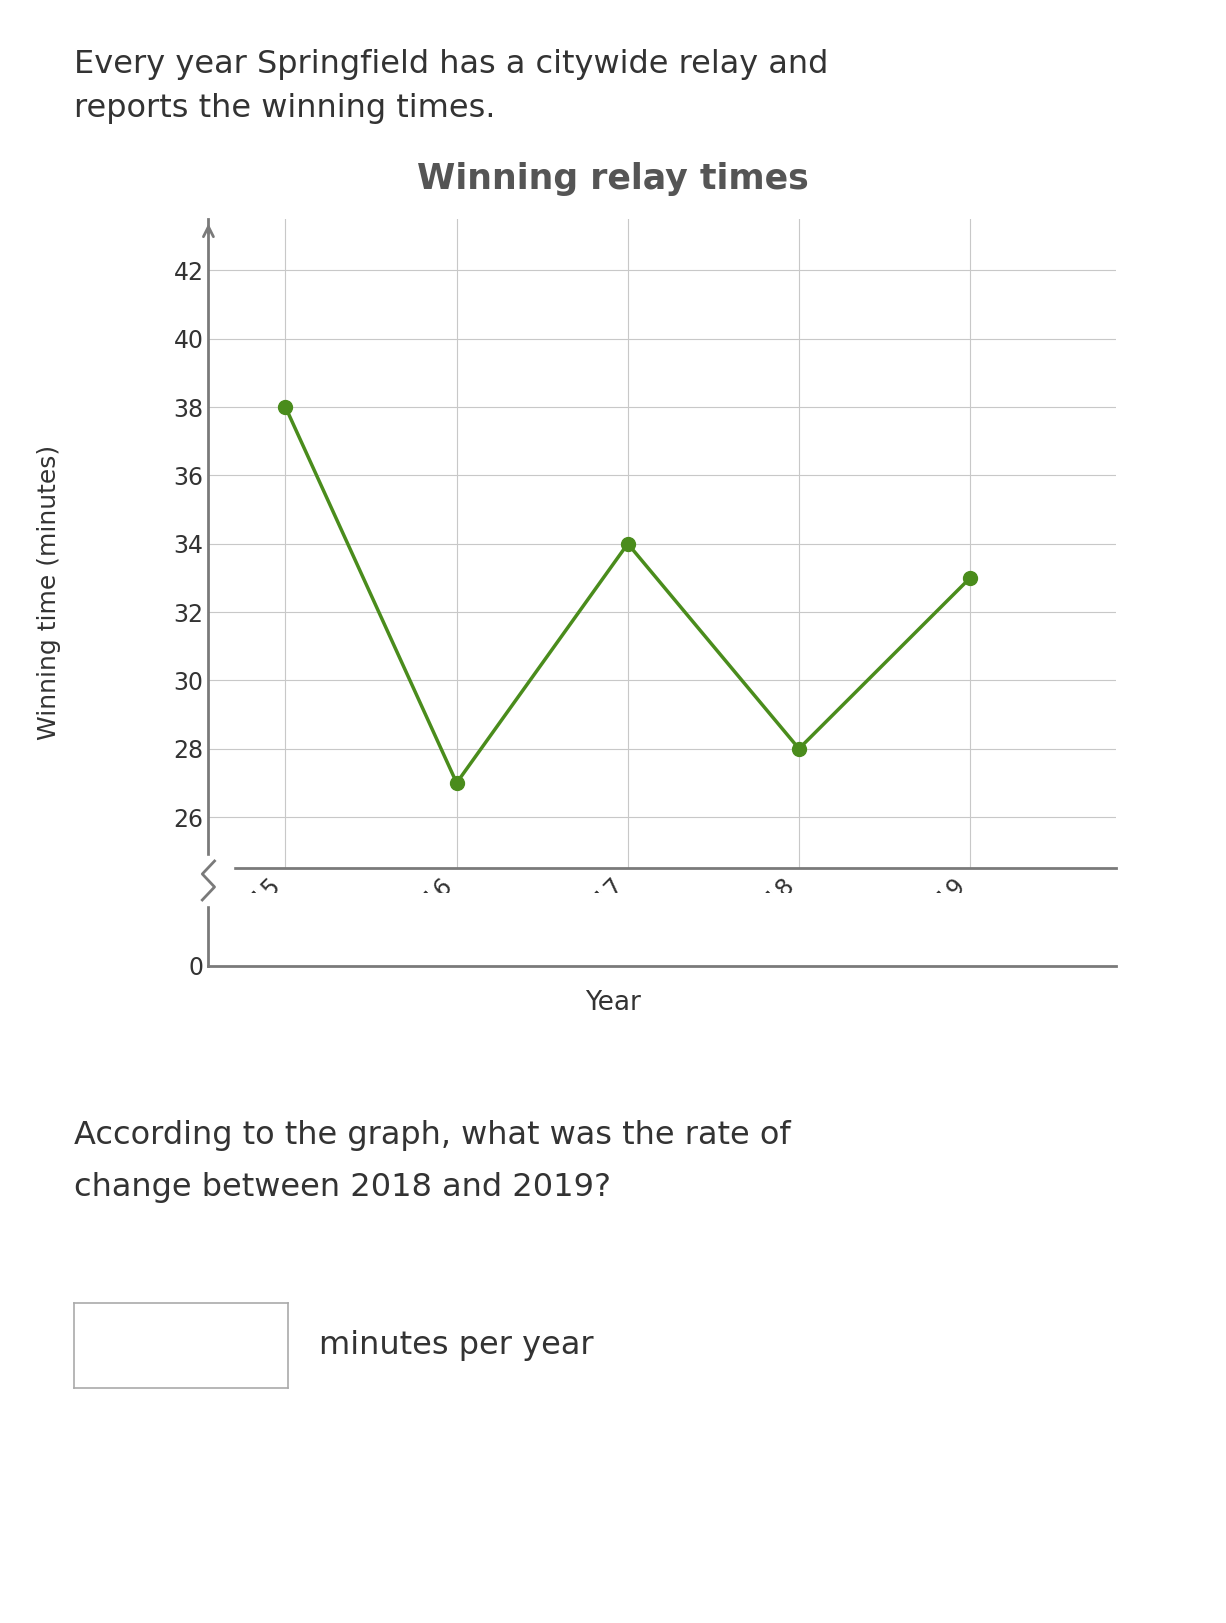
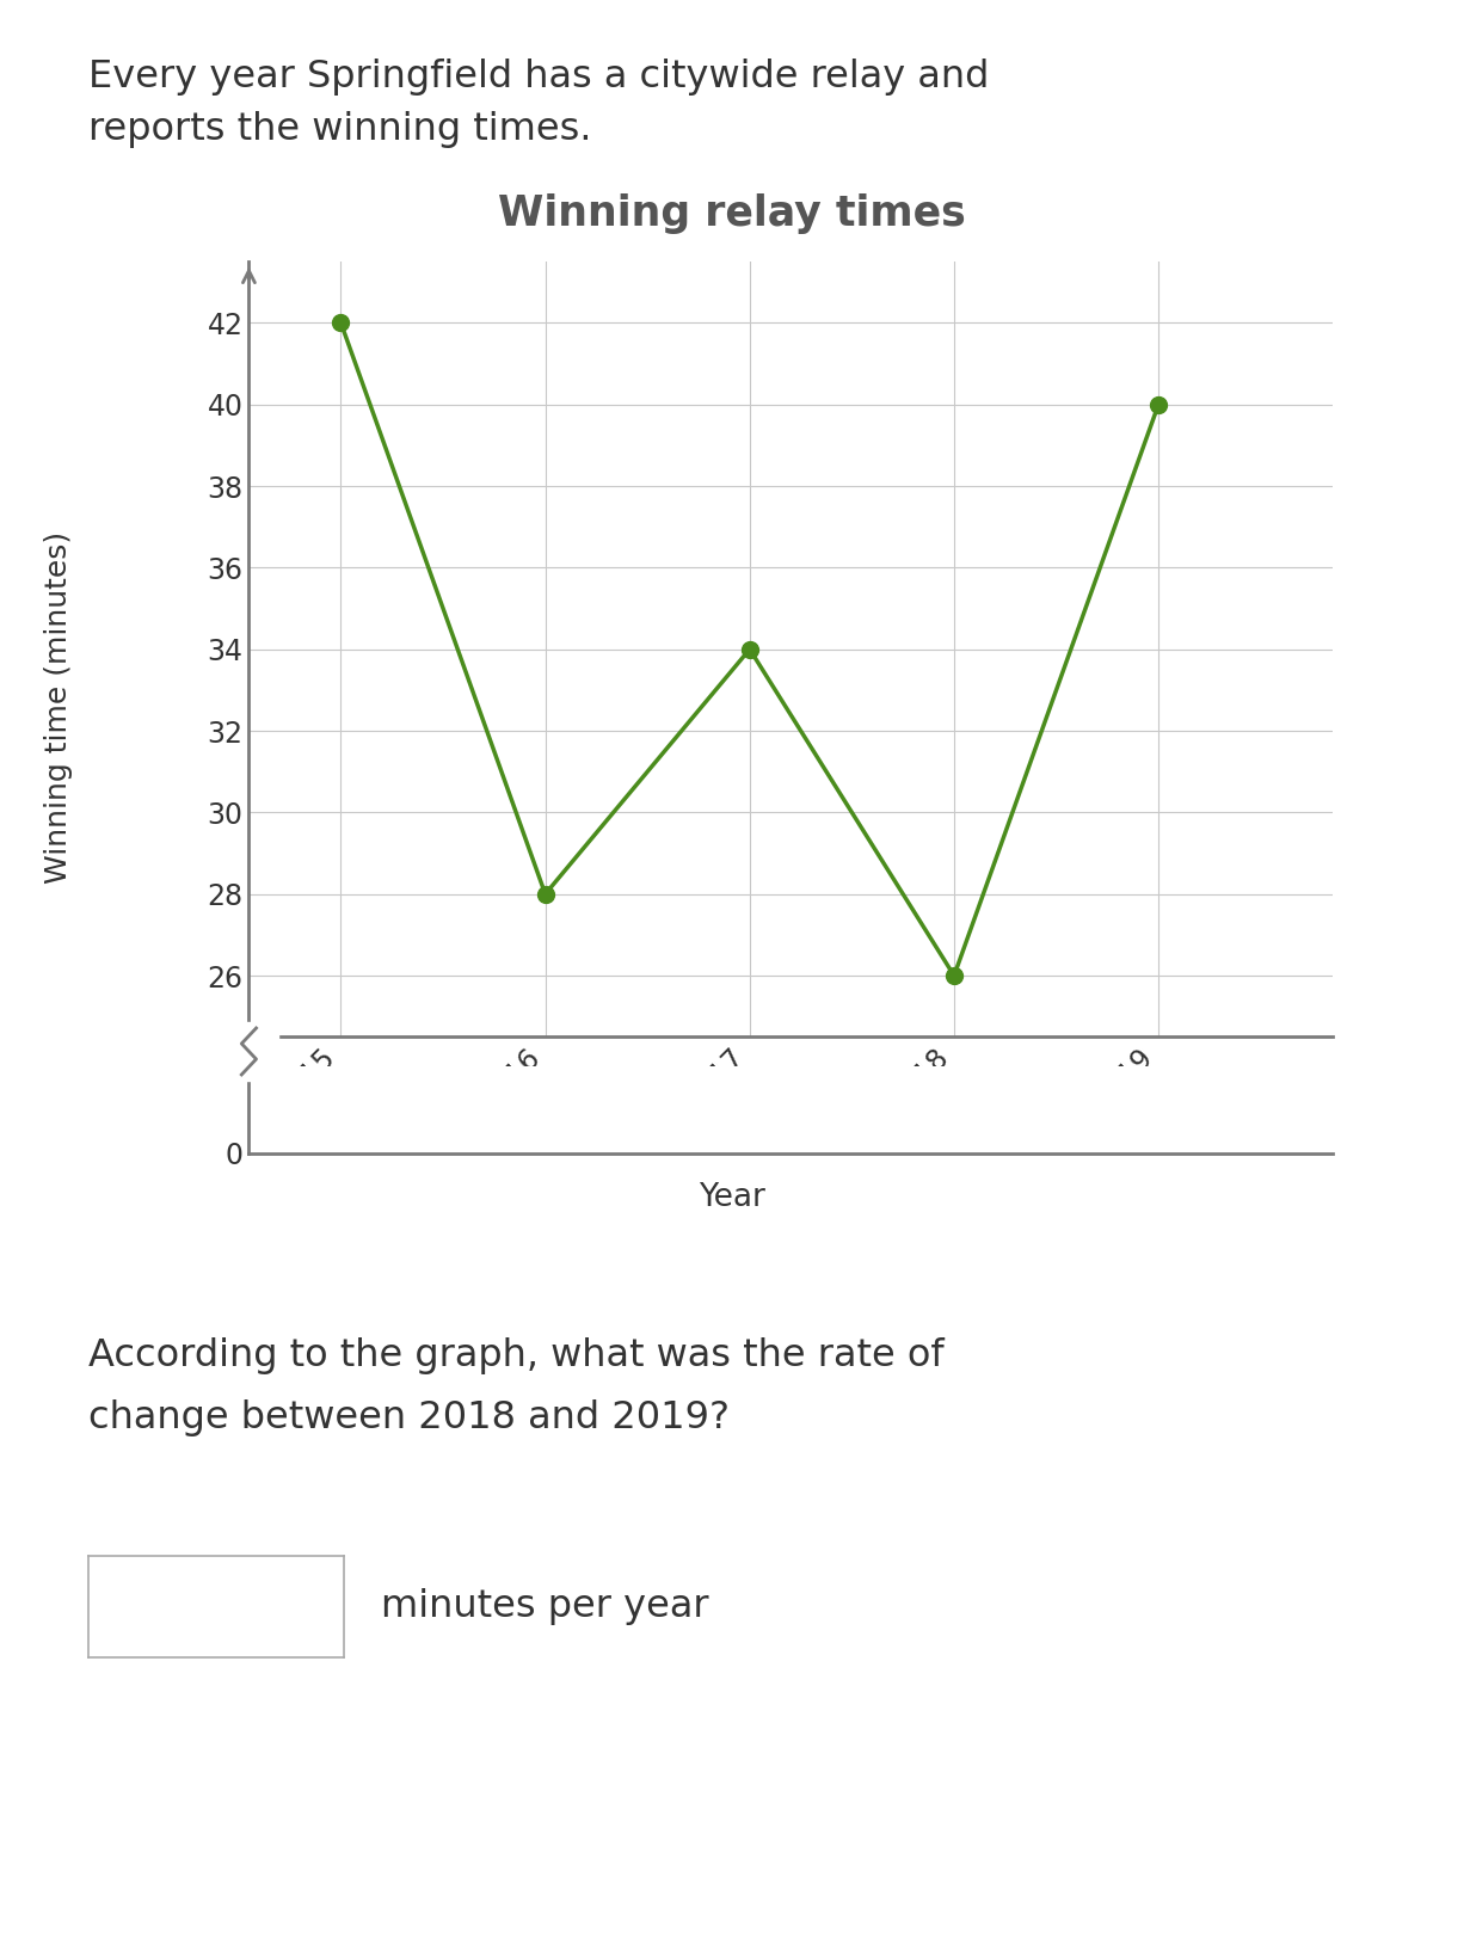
2015: 38 -> 42
2016: 27 -> 28
2018: 28 -> 26
2019: 33 -> 40
